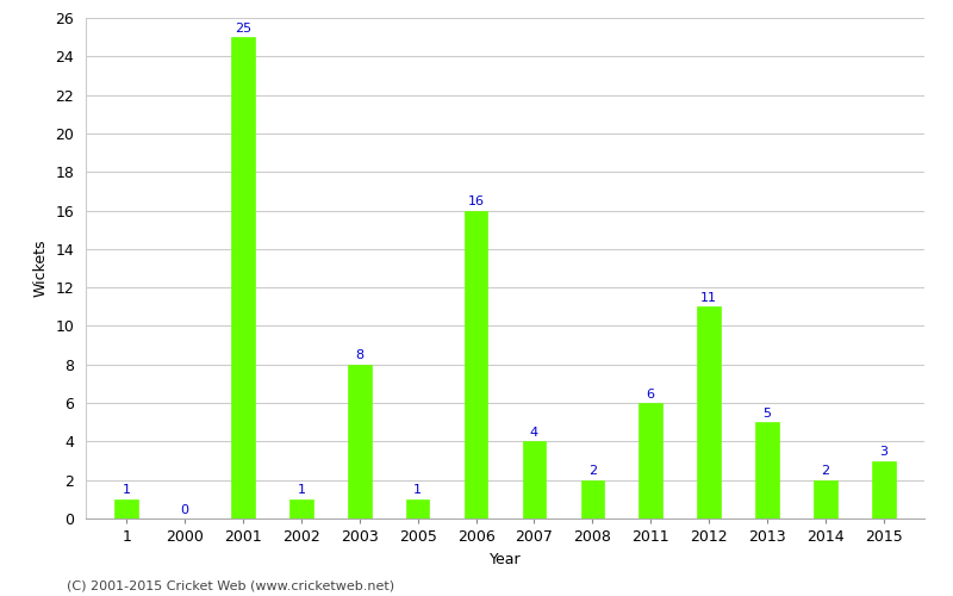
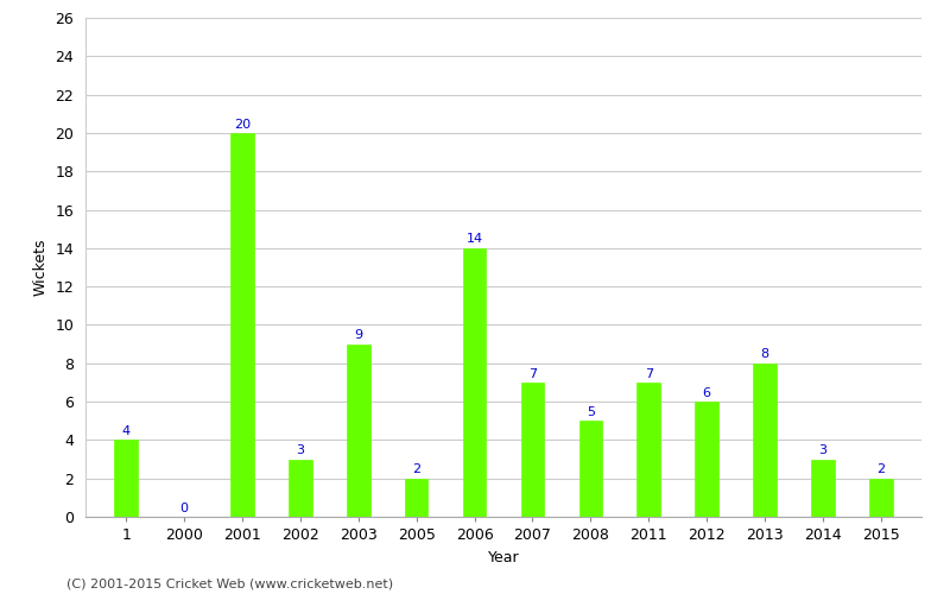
1: 1 -> 4
2001: 25 -> 20
2002: 1 -> 3
2003: 8 -> 9
2005: 1 -> 2
2006: 16 -> 14
2007: 4 -> 7
2008: 2 -> 5
2011: 6 -> 7
2012: 11 -> 6
2013: 5 -> 8
2014: 2 -> 3
2015: 3 -> 2
